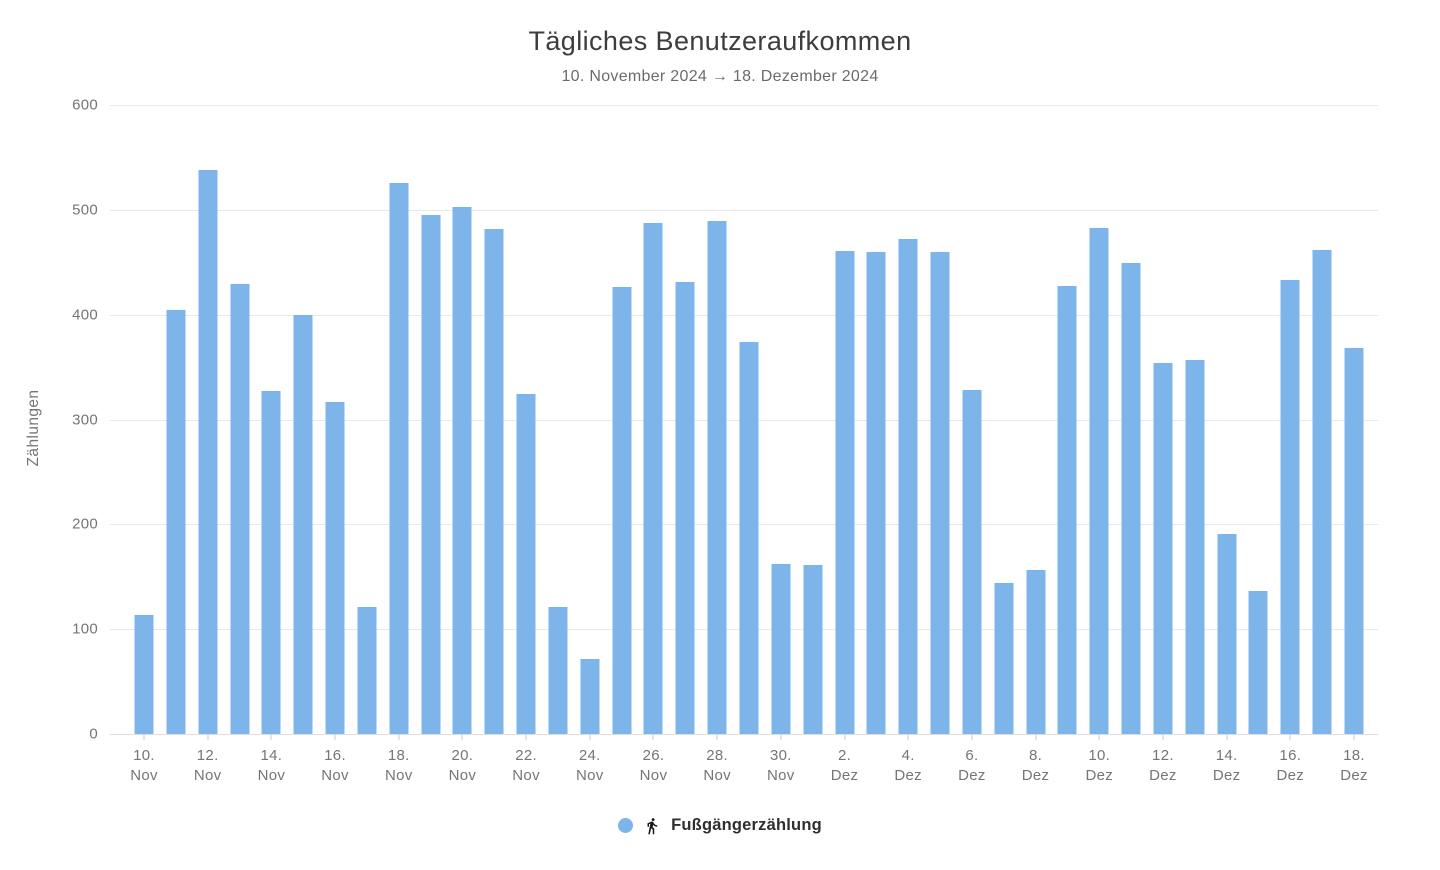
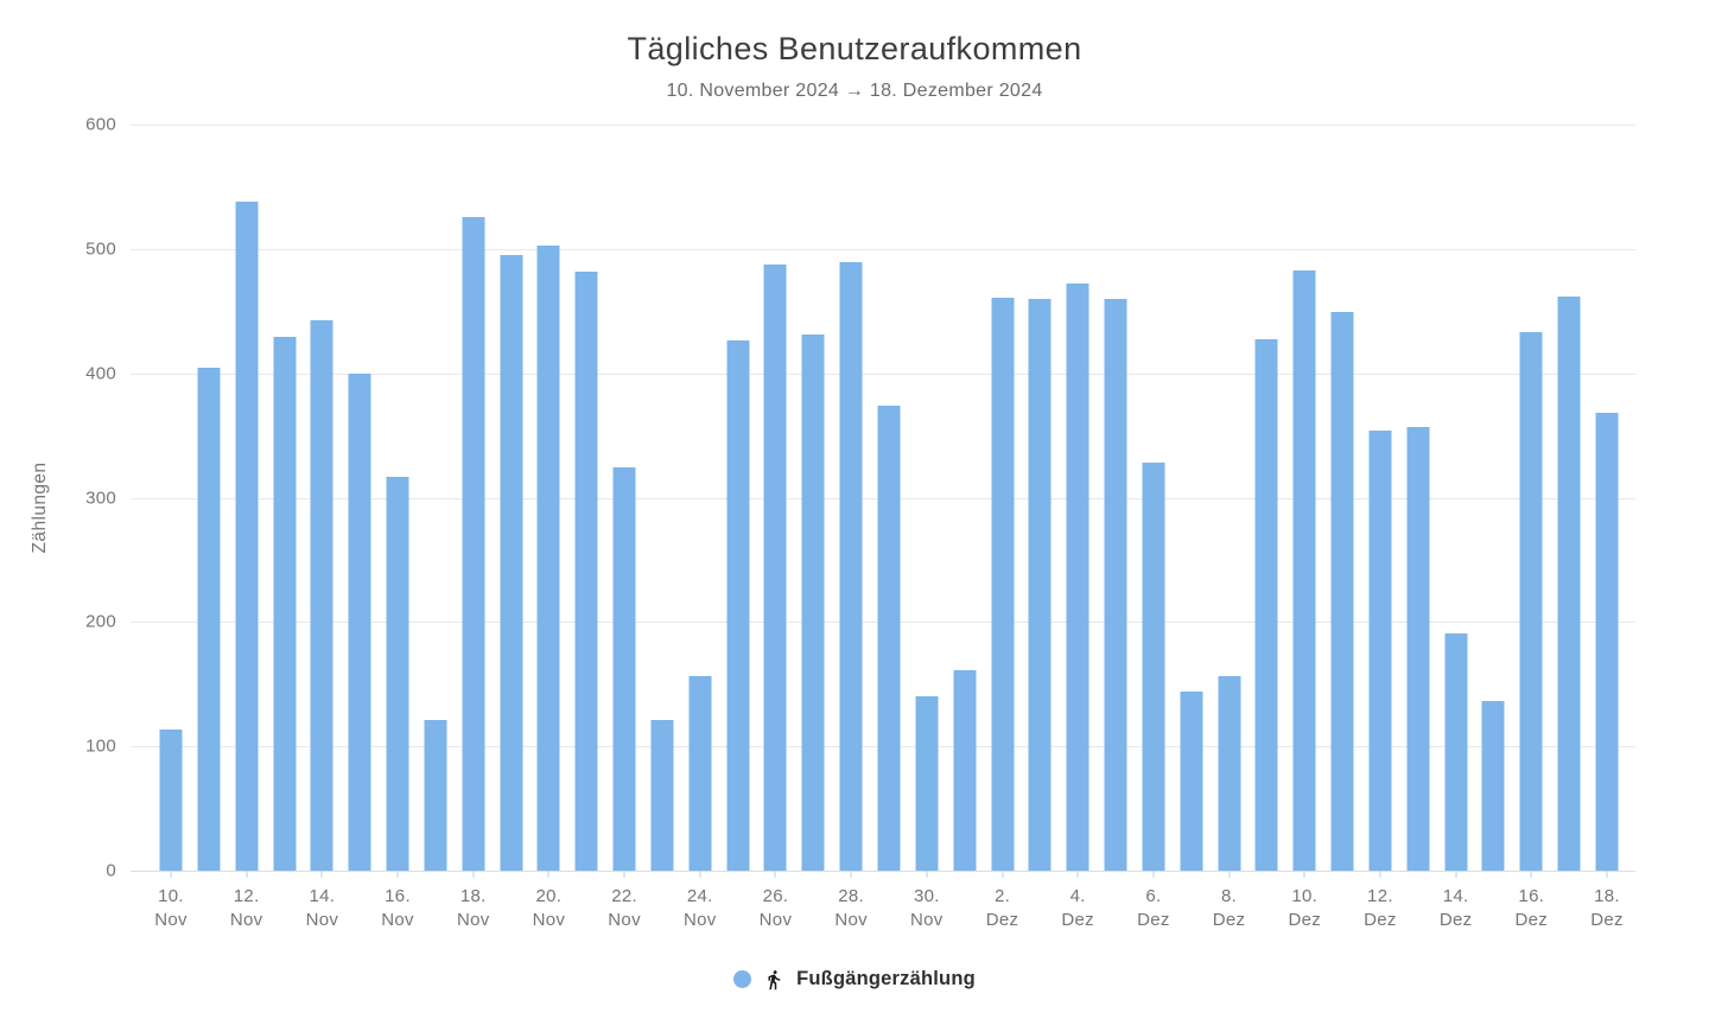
14. Nov: 327 -> 443
24. Nov: 72 -> 156
30. Nov: 162 -> 140
